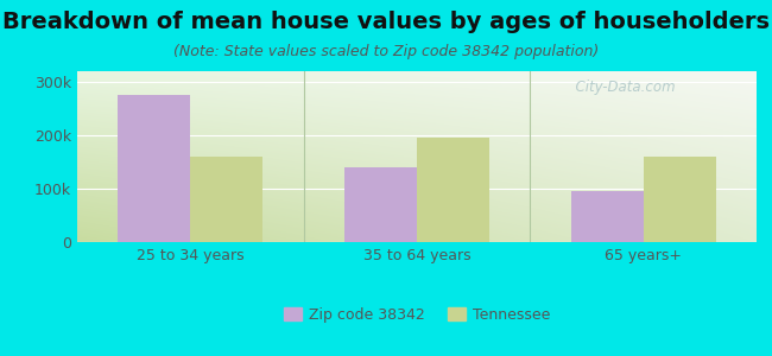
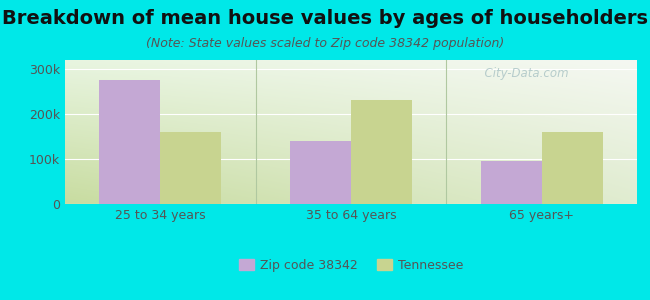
Tennessee/35 to 64 years: 195k -> 230k
